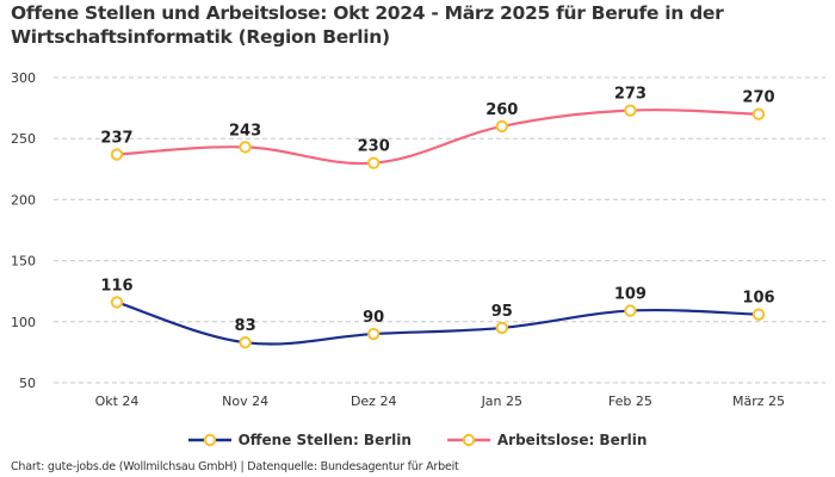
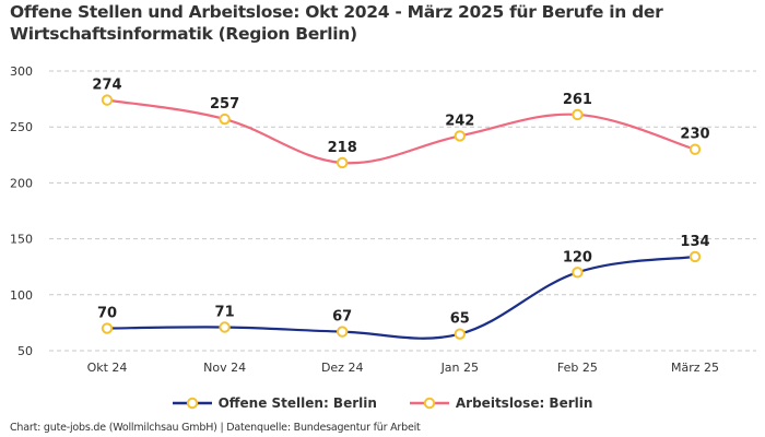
Offene Stellen: Berlin/Okt 24: 116 -> 70
Arbeitslose: Berlin/Okt 24: 237 -> 274
Offene Stellen: Berlin/Nov 24: 83 -> 71
Arbeitslose: Berlin/Nov 24: 243 -> 257
Offene Stellen: Berlin/Dez 24: 90 -> 67
Arbeitslose: Berlin/Dez 24: 230 -> 218
Offene Stellen: Berlin/Jan 25: 95 -> 65
Arbeitslose: Berlin/Jan 25: 260 -> 242
Offene Stellen: Berlin/Feb 25: 109 -> 120
Arbeitslose: Berlin/Feb 25: 273 -> 261
Offene Stellen: Berlin/März 25: 106 -> 134
Arbeitslose: Berlin/März 25: 270 -> 230
